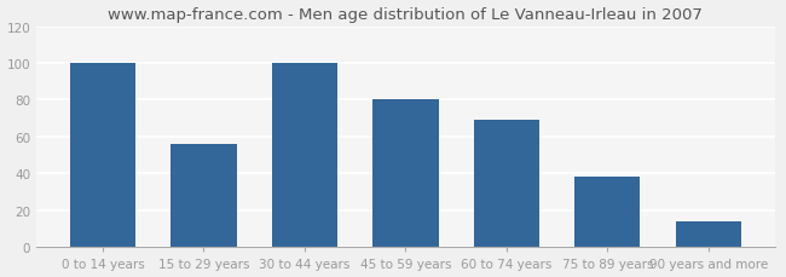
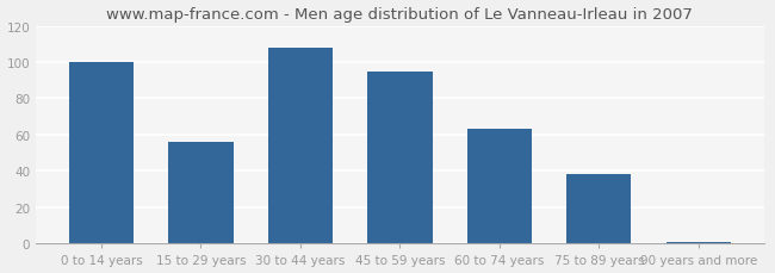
30 to 44 years: 100 -> 108
45 to 59 years: 80 -> 95
60 to 74 years: 69 -> 63
90 years and more: 14 -> 1
